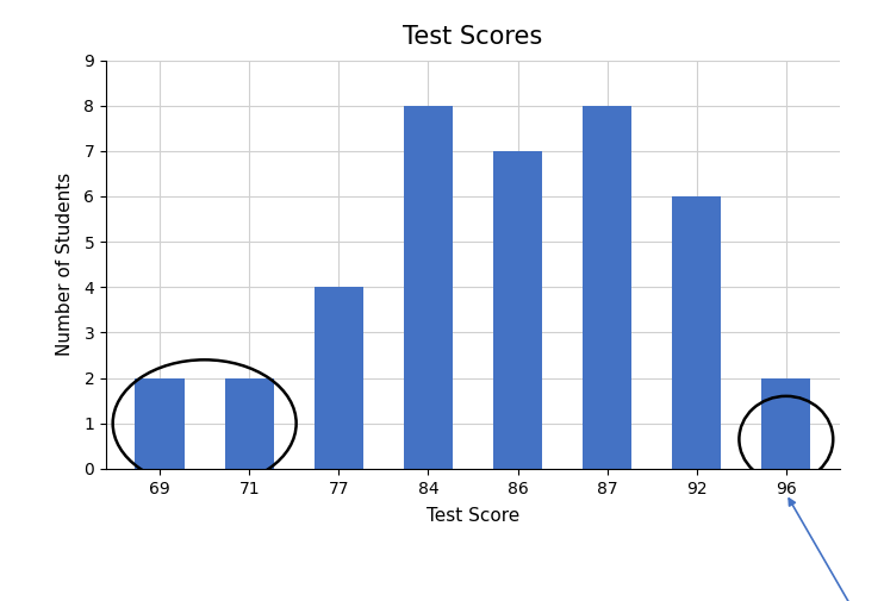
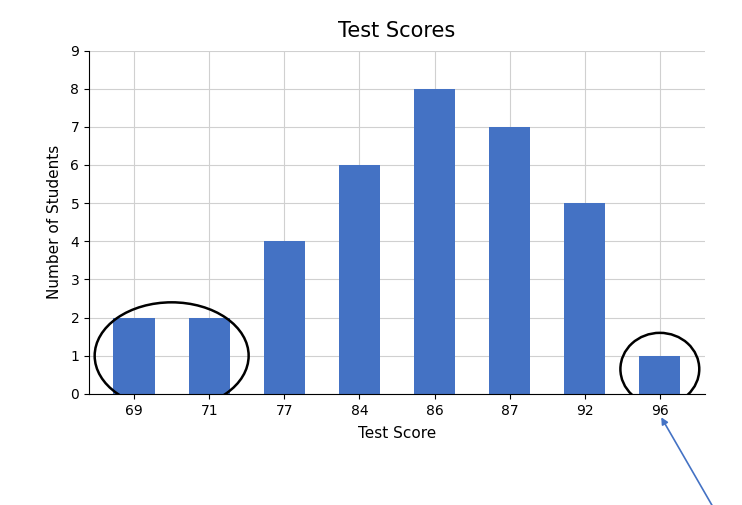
84: 8 -> 6
86: 7 -> 8
87: 8 -> 7
92: 6 -> 5
96: 2 -> 1
